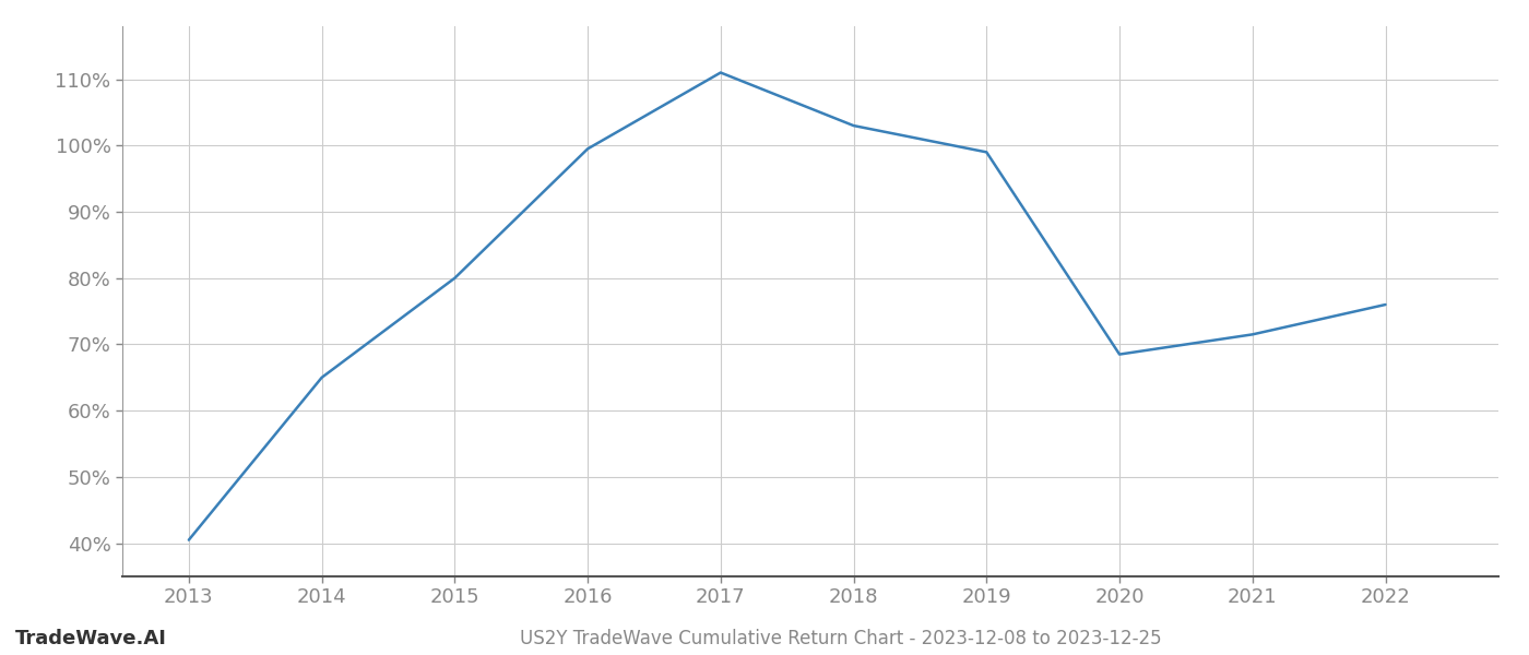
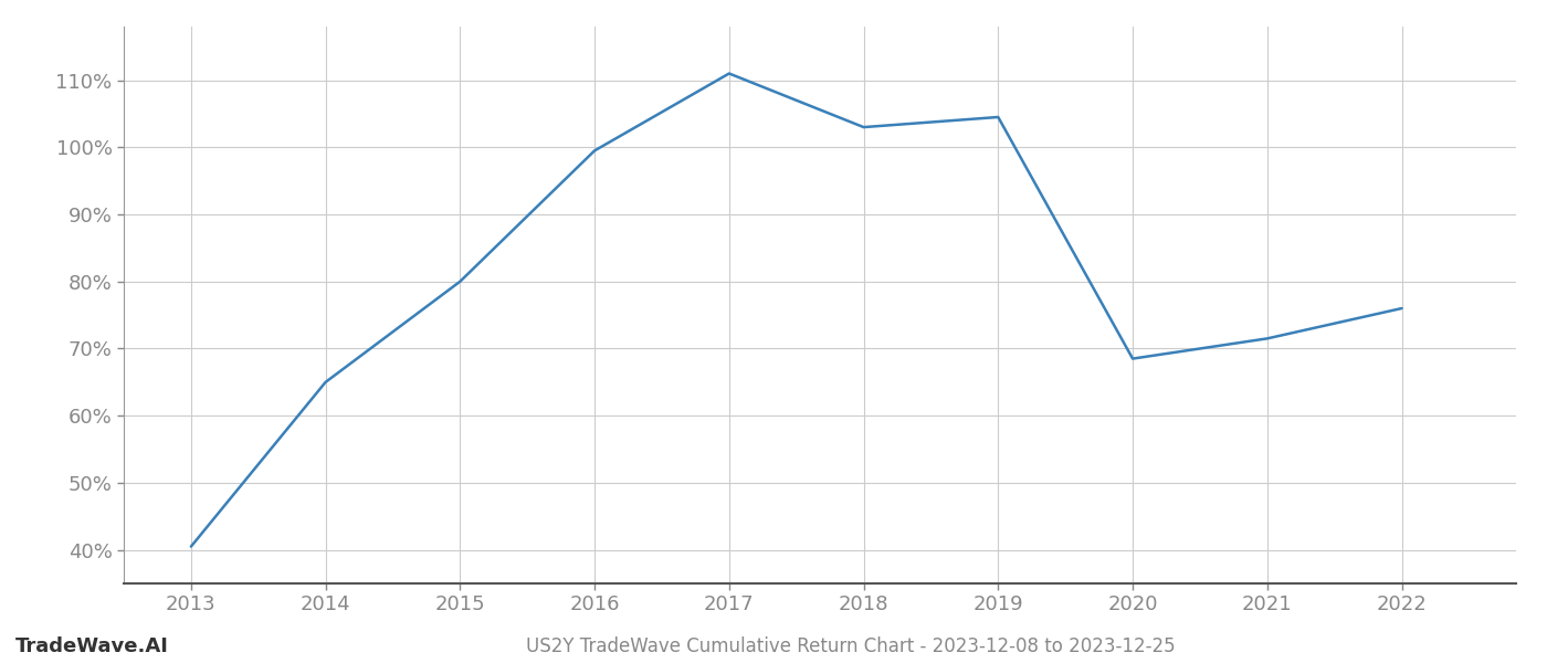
2019: 99.0% -> 104.5%
